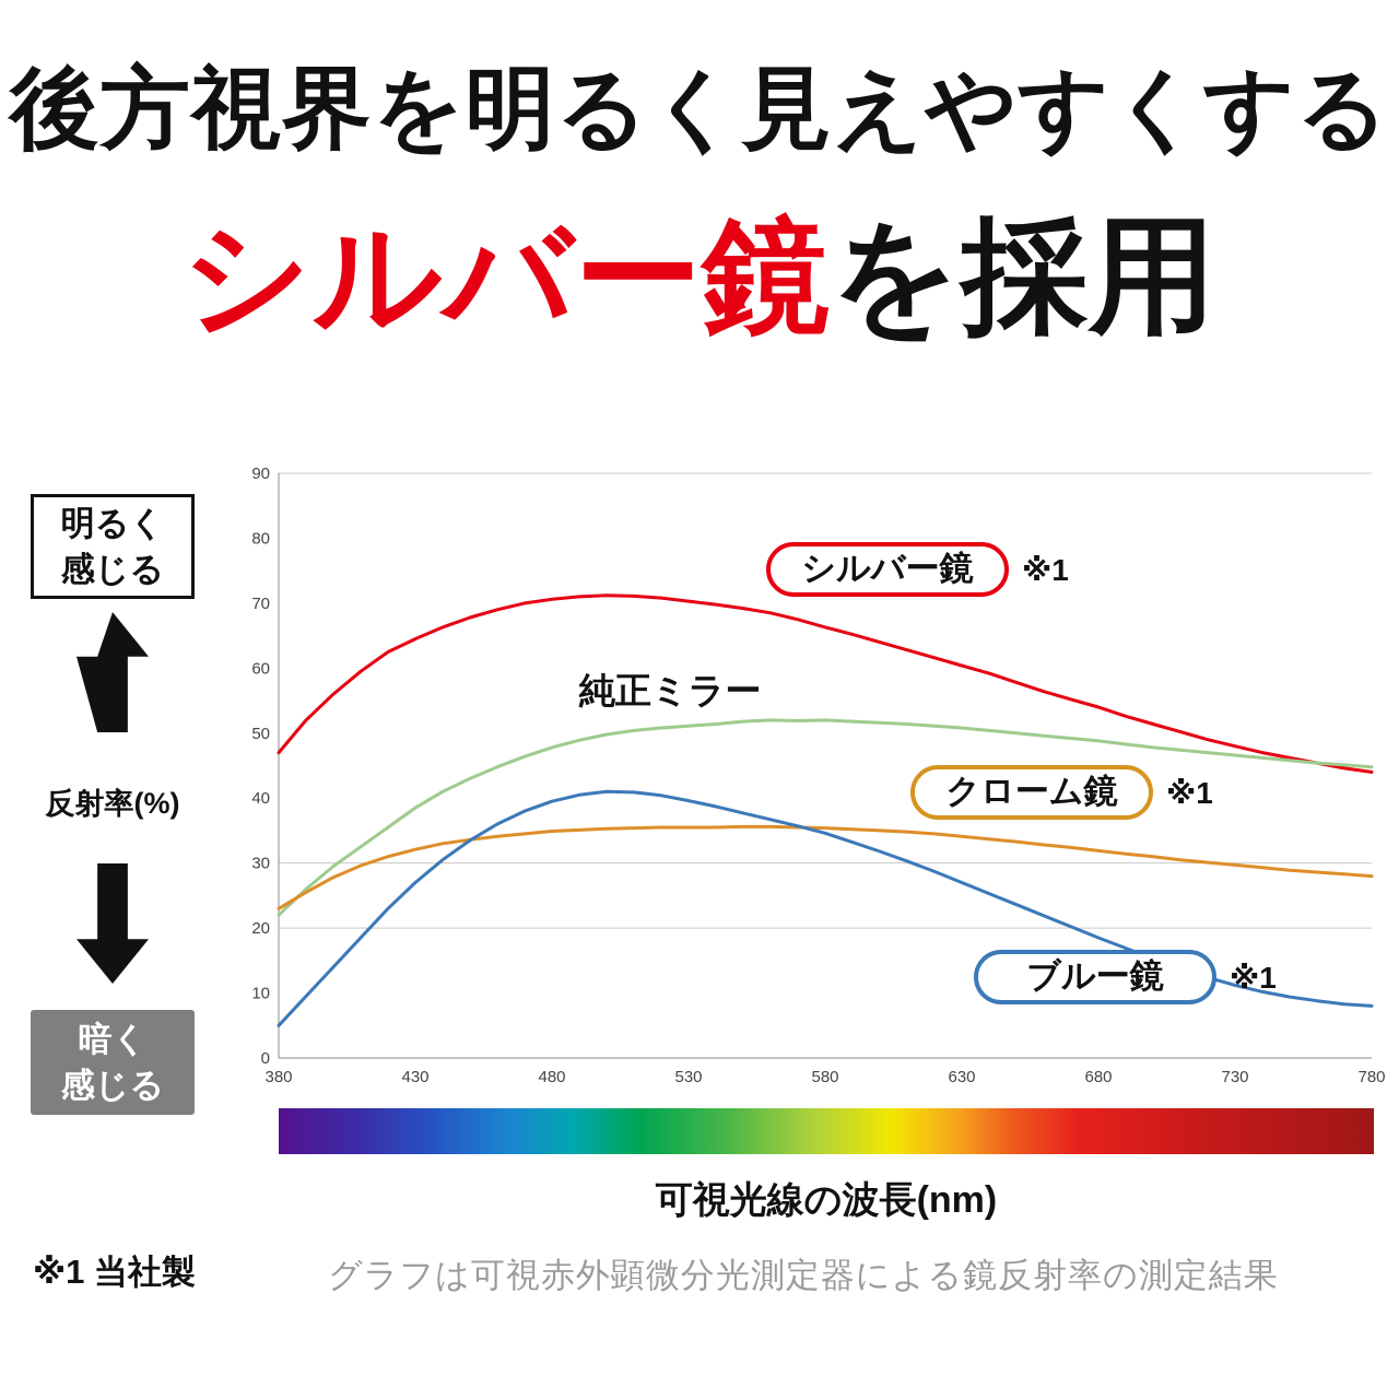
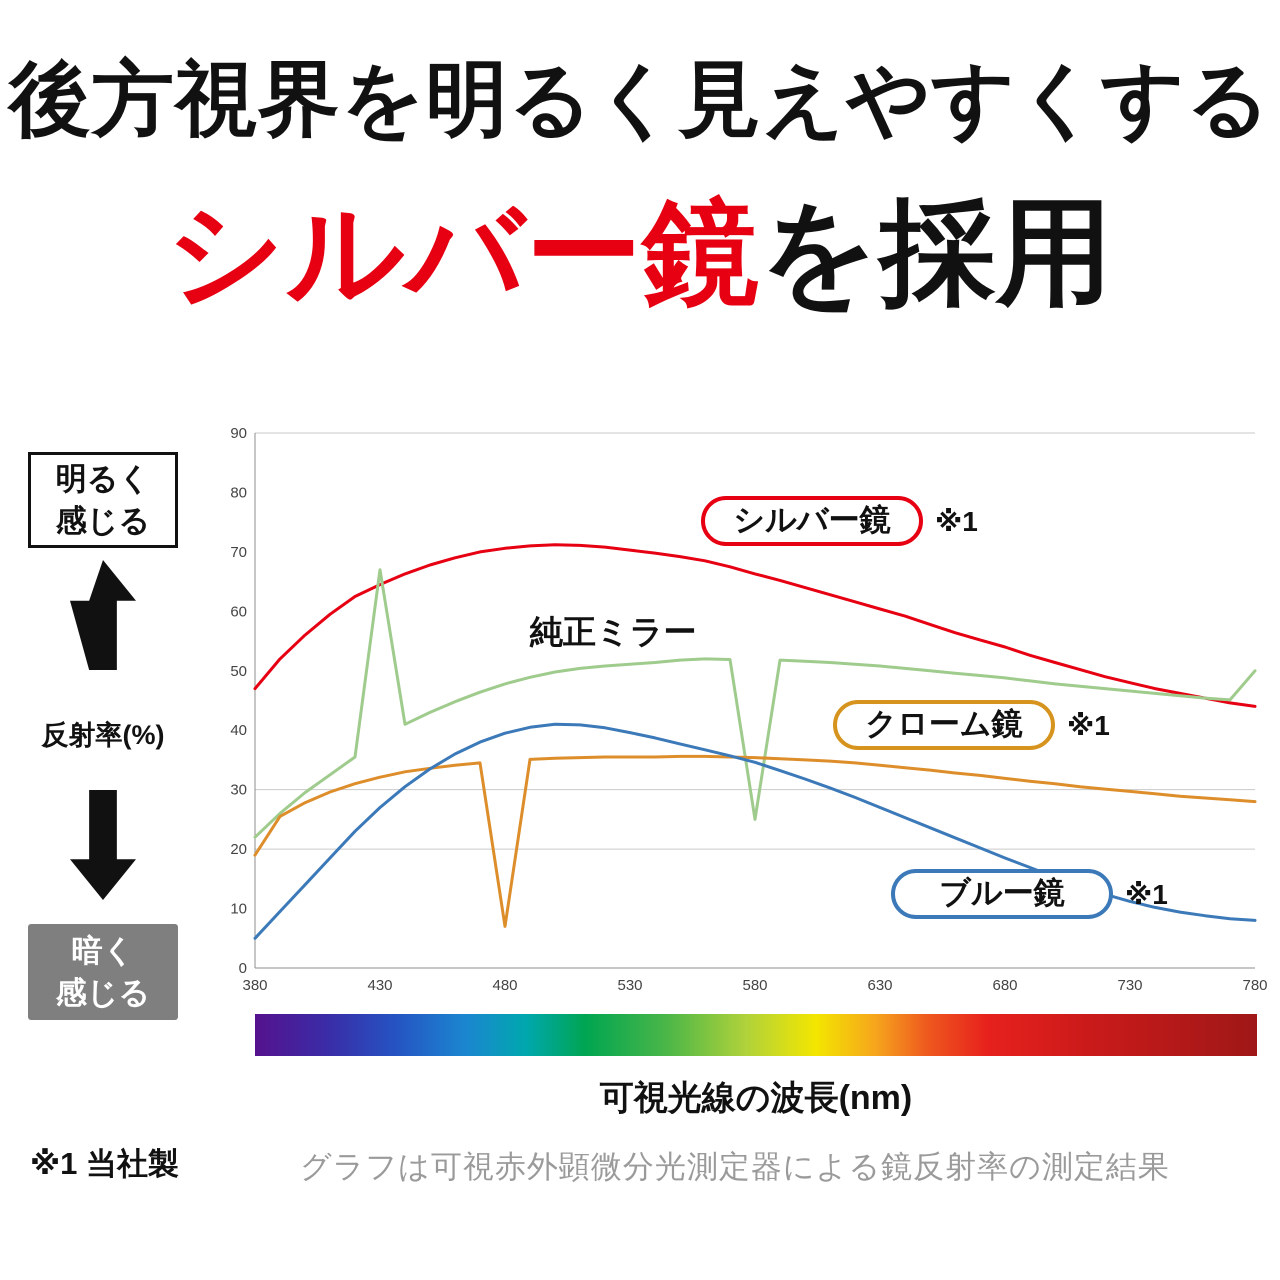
クローム鏡/380: 23 -> 19
純正ミラー/430: 38 -> 67
クローム鏡/480: 35 -> 7
純正ミラー/580: 52 -> 25
純正ミラー/780: 45 -> 50
